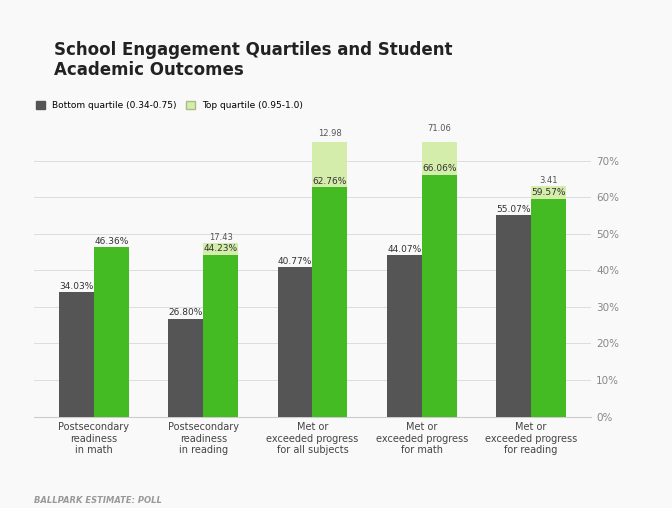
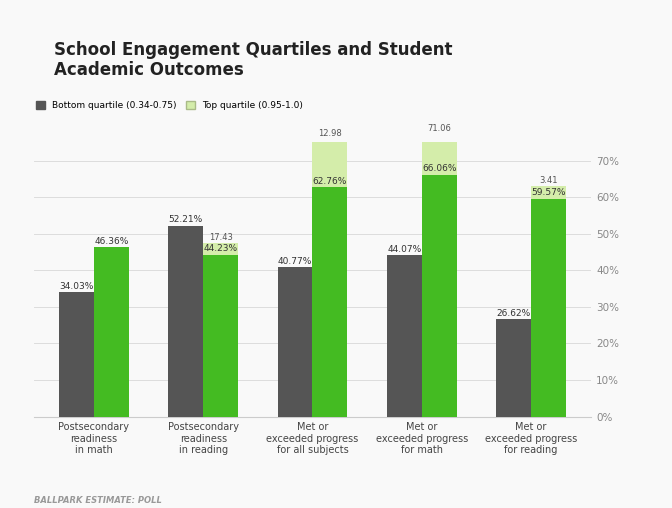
Bottom quartile (0.34-0.75)/Postsecondary readiness in reading: 26.80% -> 52.21%
Bottom quartile (0.34-0.75)/Met or exceeded progress for reading: 55.07% -> 26.62%
